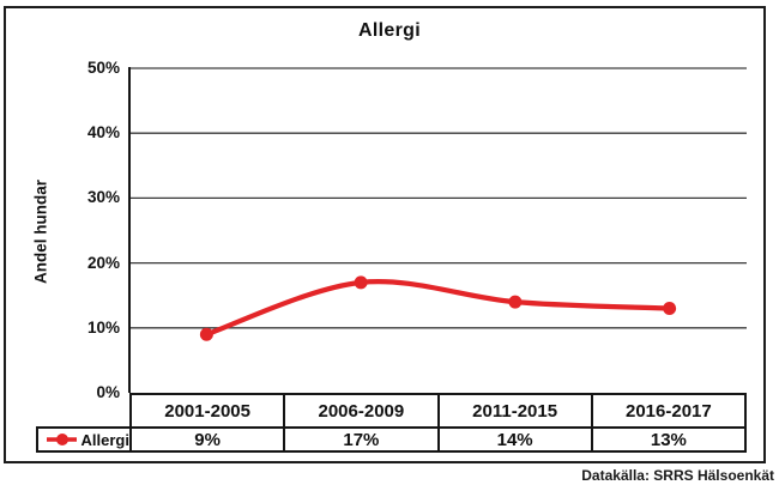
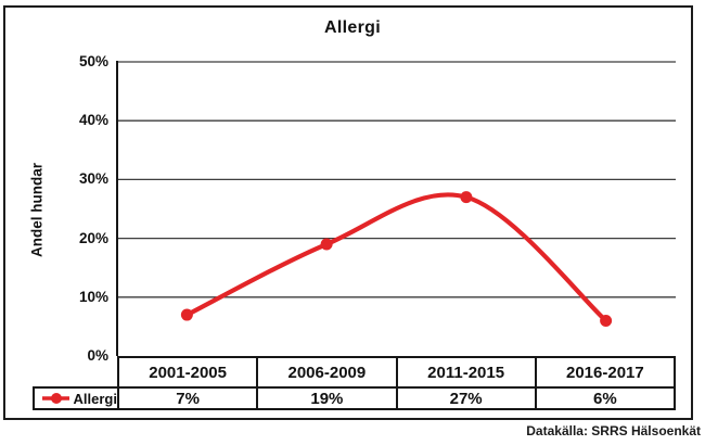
2001-2005: 9% -> 7%
2006-2009: 17% -> 19%
2011-2015: 14% -> 27%
2016-2017: 13% -> 6%
